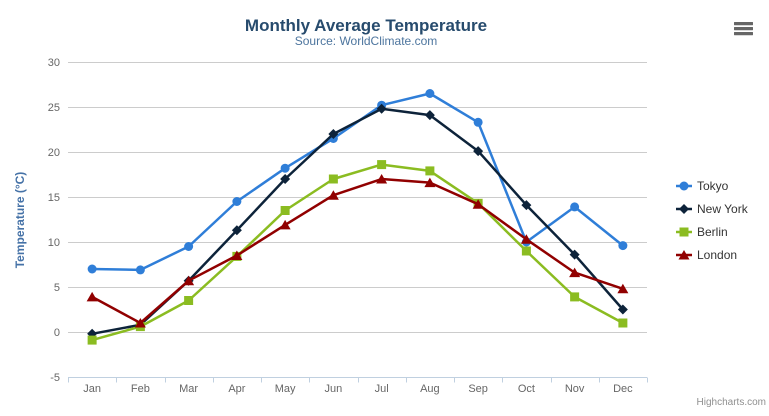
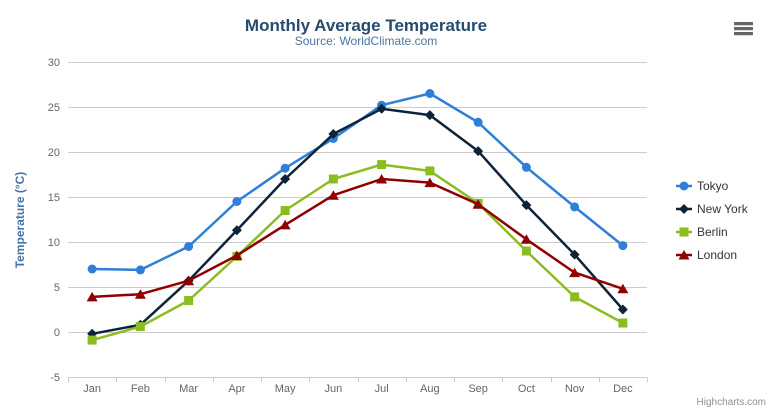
London/Feb: 1 -> 4
Tokyo/Oct: 10 -> 18
